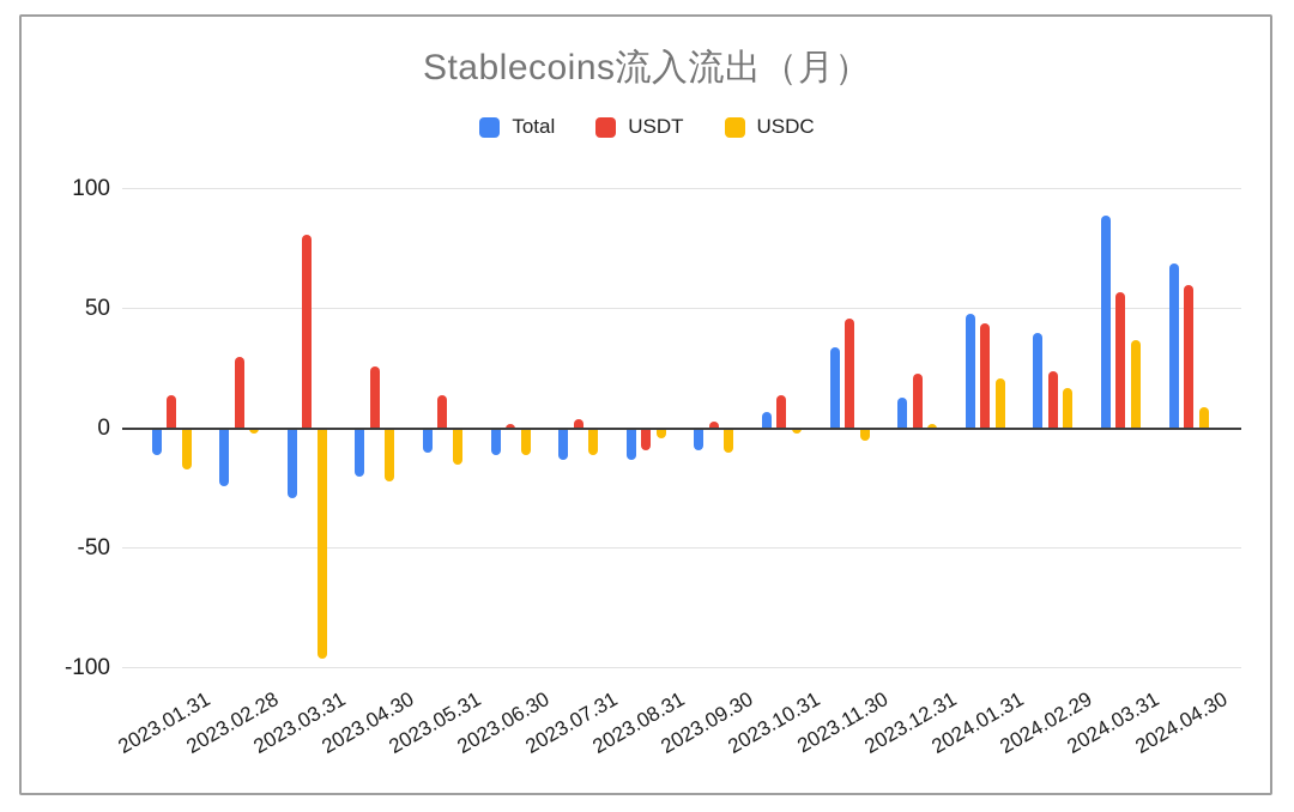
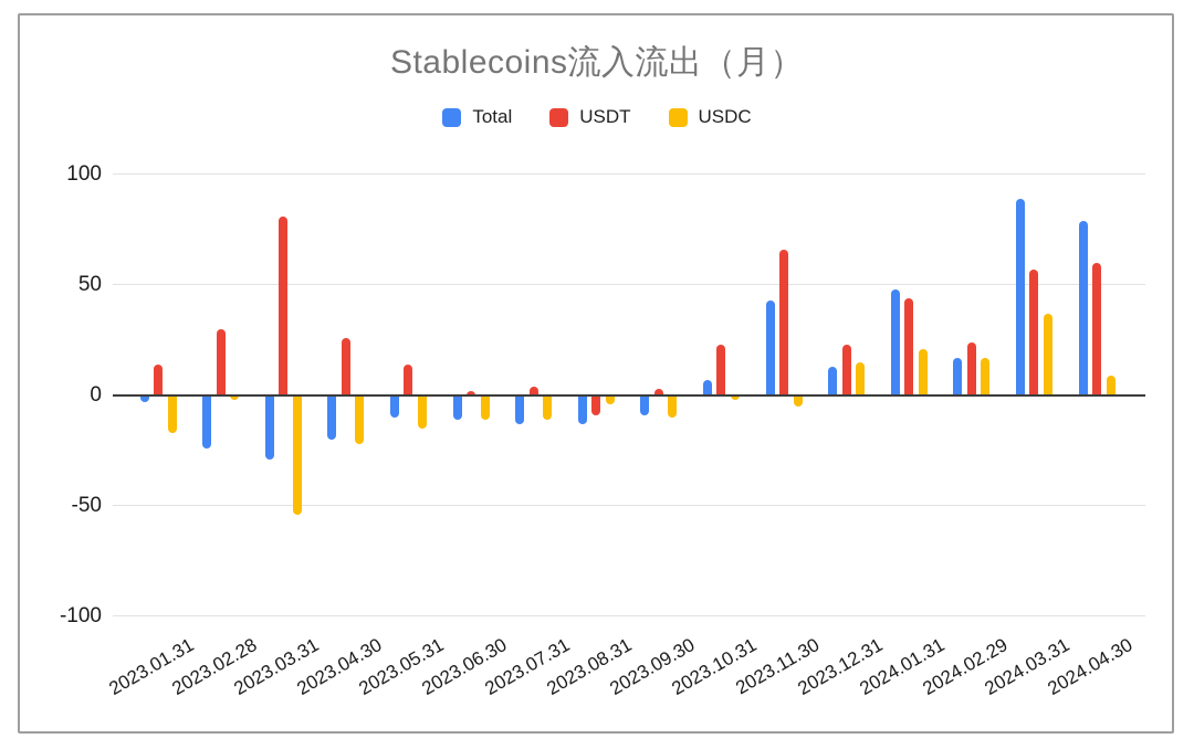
Total/2023.01.31: -11 -> -3
USDC/2023.03.31: -96 -> -54
USDT/2023.10.31: 14 -> 23
Total/2023.11.30: 34 -> 43
USDT/2023.11.30: 46 -> 66
USDC/2023.12.31: 2 -> 15
Total/2024.02.29: 40 -> 17
Total/2024.04.30: 69 -> 79
